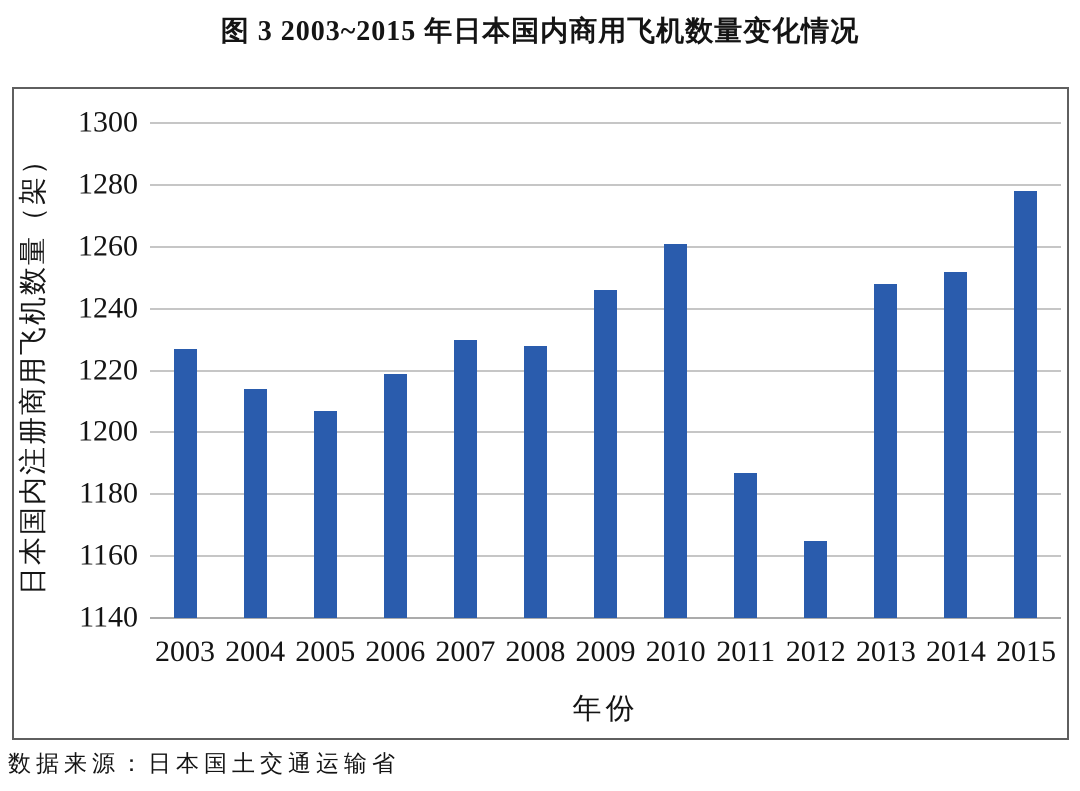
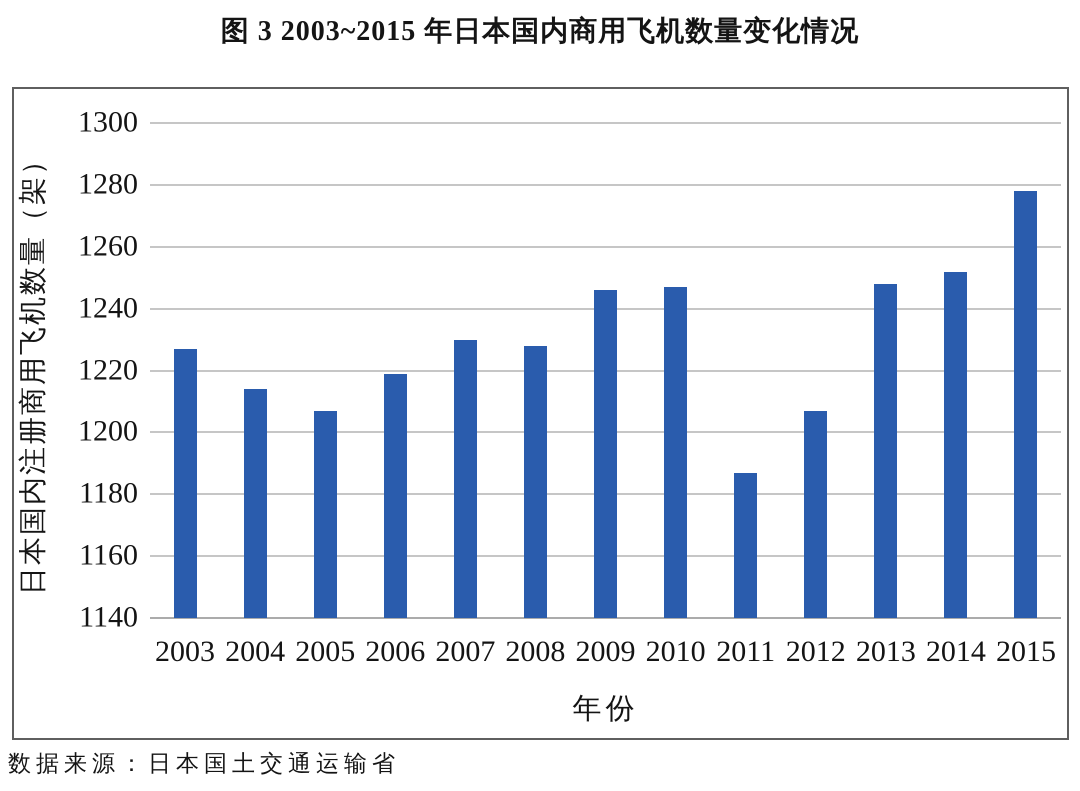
2010: 1261 -> 1247
2012: 1165 -> 1207
